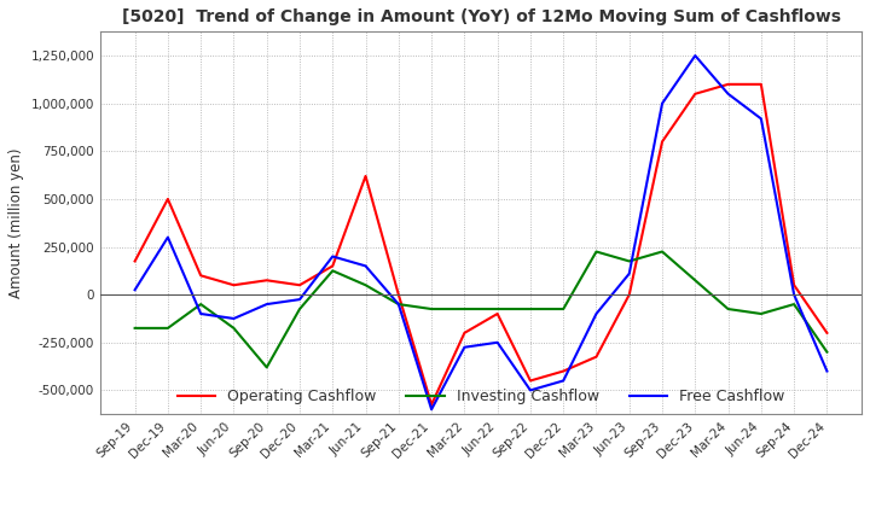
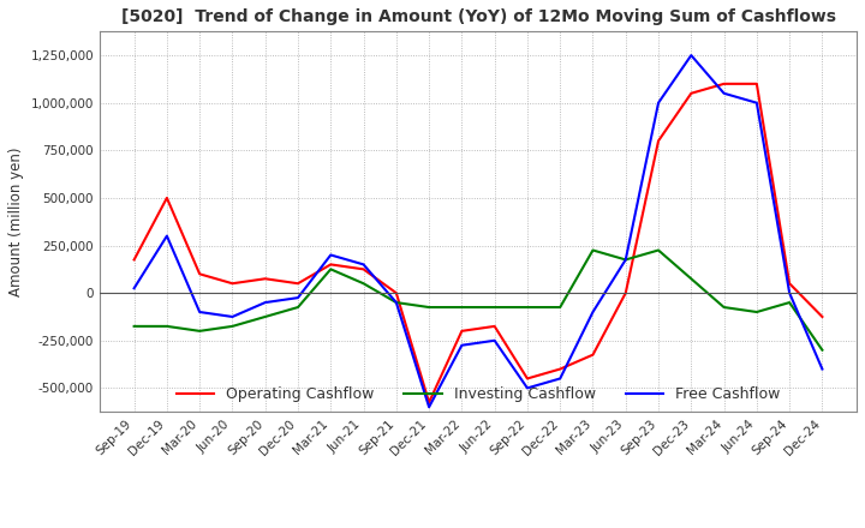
Investing Cashflow/Mar-20: -50,000 -> -200,000
Investing Cashflow/Sep-20: -380,000 -> -120,000
Operating Cashflow/Jun-21: 620,000 -> 120,000
Operating Cashflow/Jun-22: -100,000 -> -180,000
Free Cashflow/Jun-23: 110,000 -> 180,000
Free Cashflow/Jun-24: 920,000 -> 1,000,000
Operating Cashflow/Dec-24: -200,000 -> -120,000
